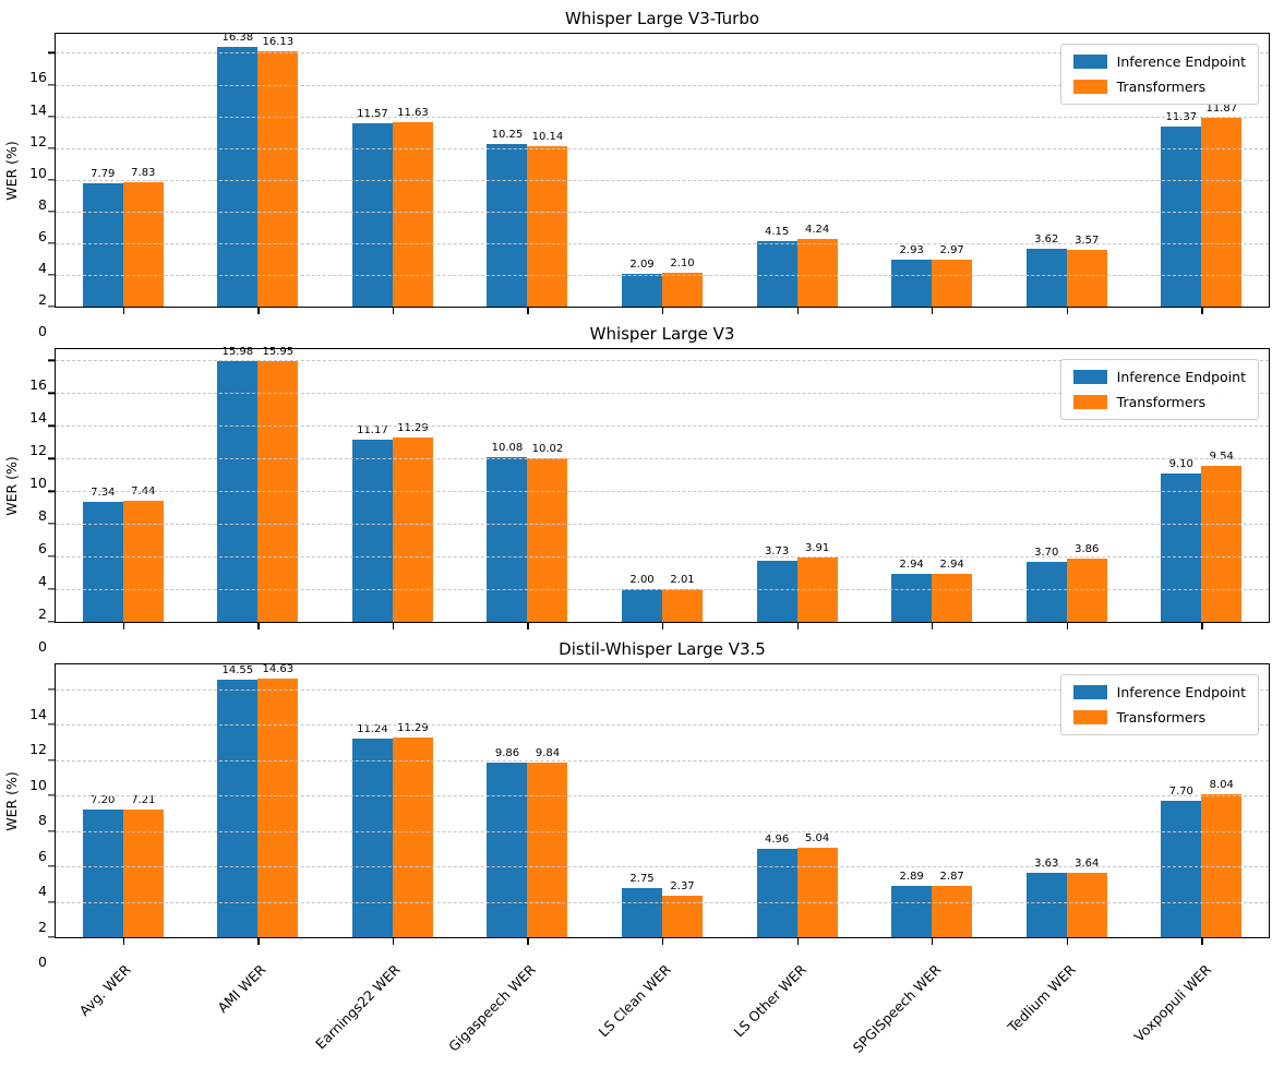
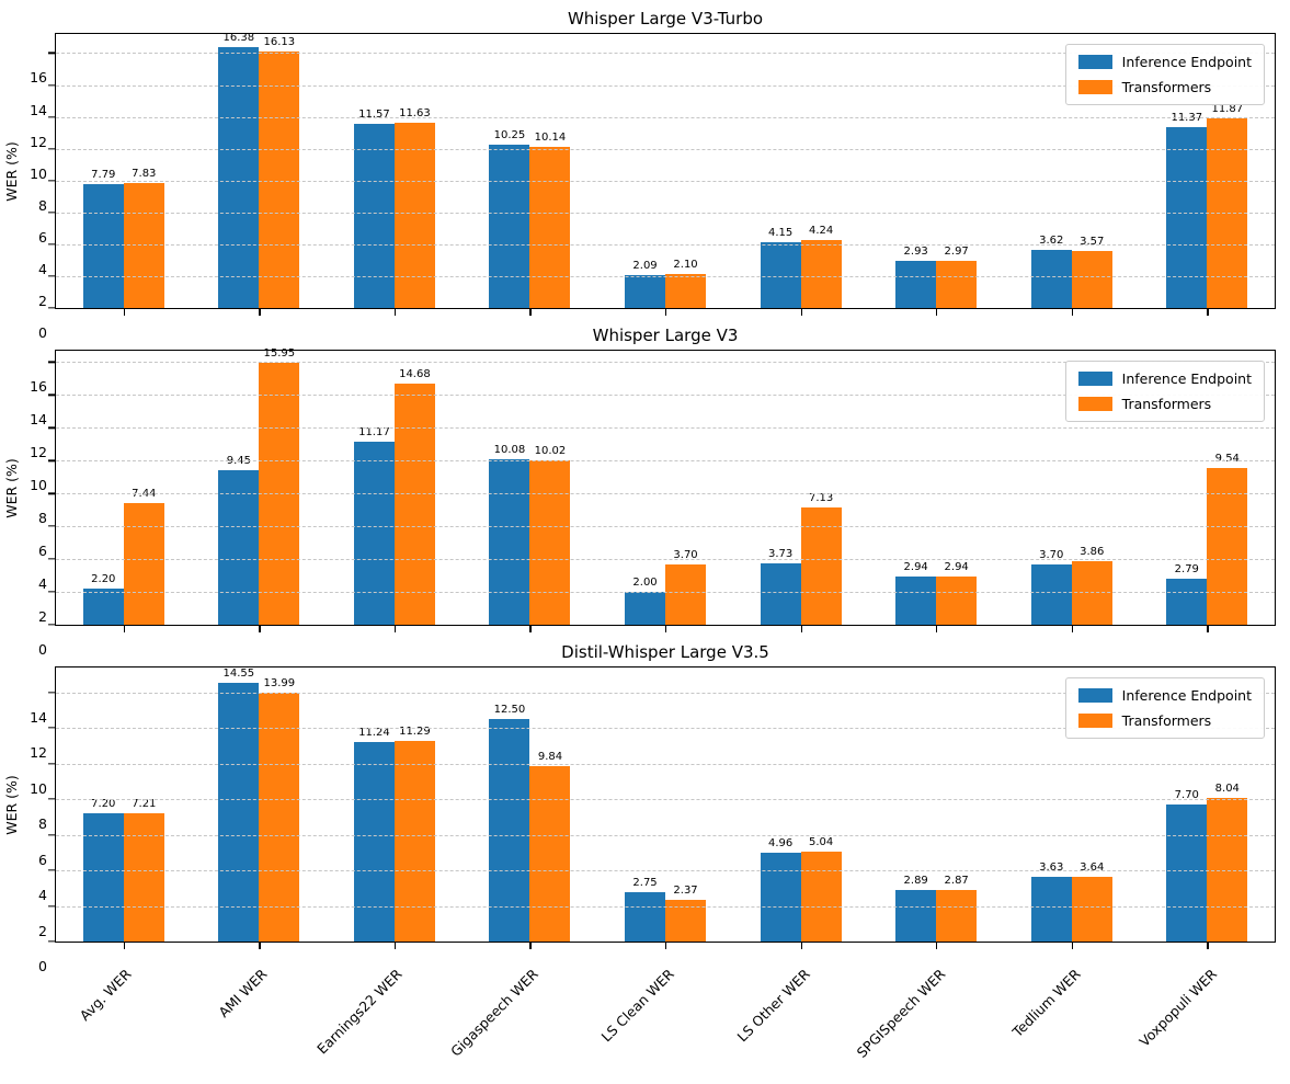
Whisper Large V3/Inference Endpoint/Avg. WER: 7.34 -> 2.20
Whisper Large V3/Inference Endpoint/AMI WER: 15.98 -> 9.45
Whisper Large V3/Transformers/Earnings22 WER: 11.29 -> 14.68
Whisper Large V3/Transformers/LS Clean WER: 2.01 -> 3.70
Whisper Large V3/Transformers/LS Other WER: 3.91 -> 7.13
Whisper Large V3/Inference Endpoint/Voxpopuli WER: 9.10 -> 2.79
Distil-Whisper Large V3.5/Transformers/AMI WER: 14.63 -> 13.99
Distil-Whisper Large V3.5/Inference Endpoint/Gigaspeech WER: 9.86 -> 12.50
